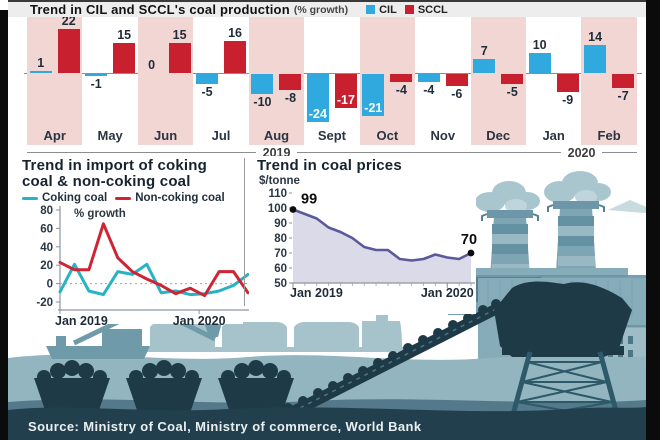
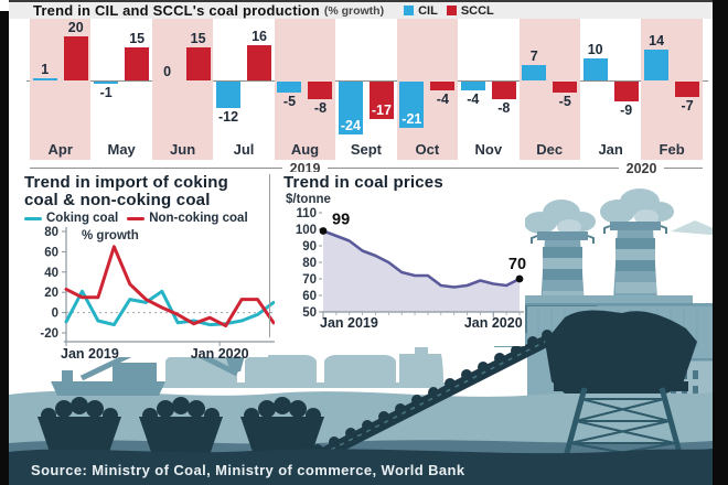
Trend in CIL and SCCL's coal production (% growth)/SCCL/Apr: 22 -> 20
Trend in CIL and SCCL's coal production (% growth)/CIL/Jul: -5 -> -12
Trend in CIL and SCCL's coal production (% growth)/CIL/Aug: -10 -> -5
Trend in CIL and SCCL's coal production (% growth)/SCCL/Nov: -6 -> -8
